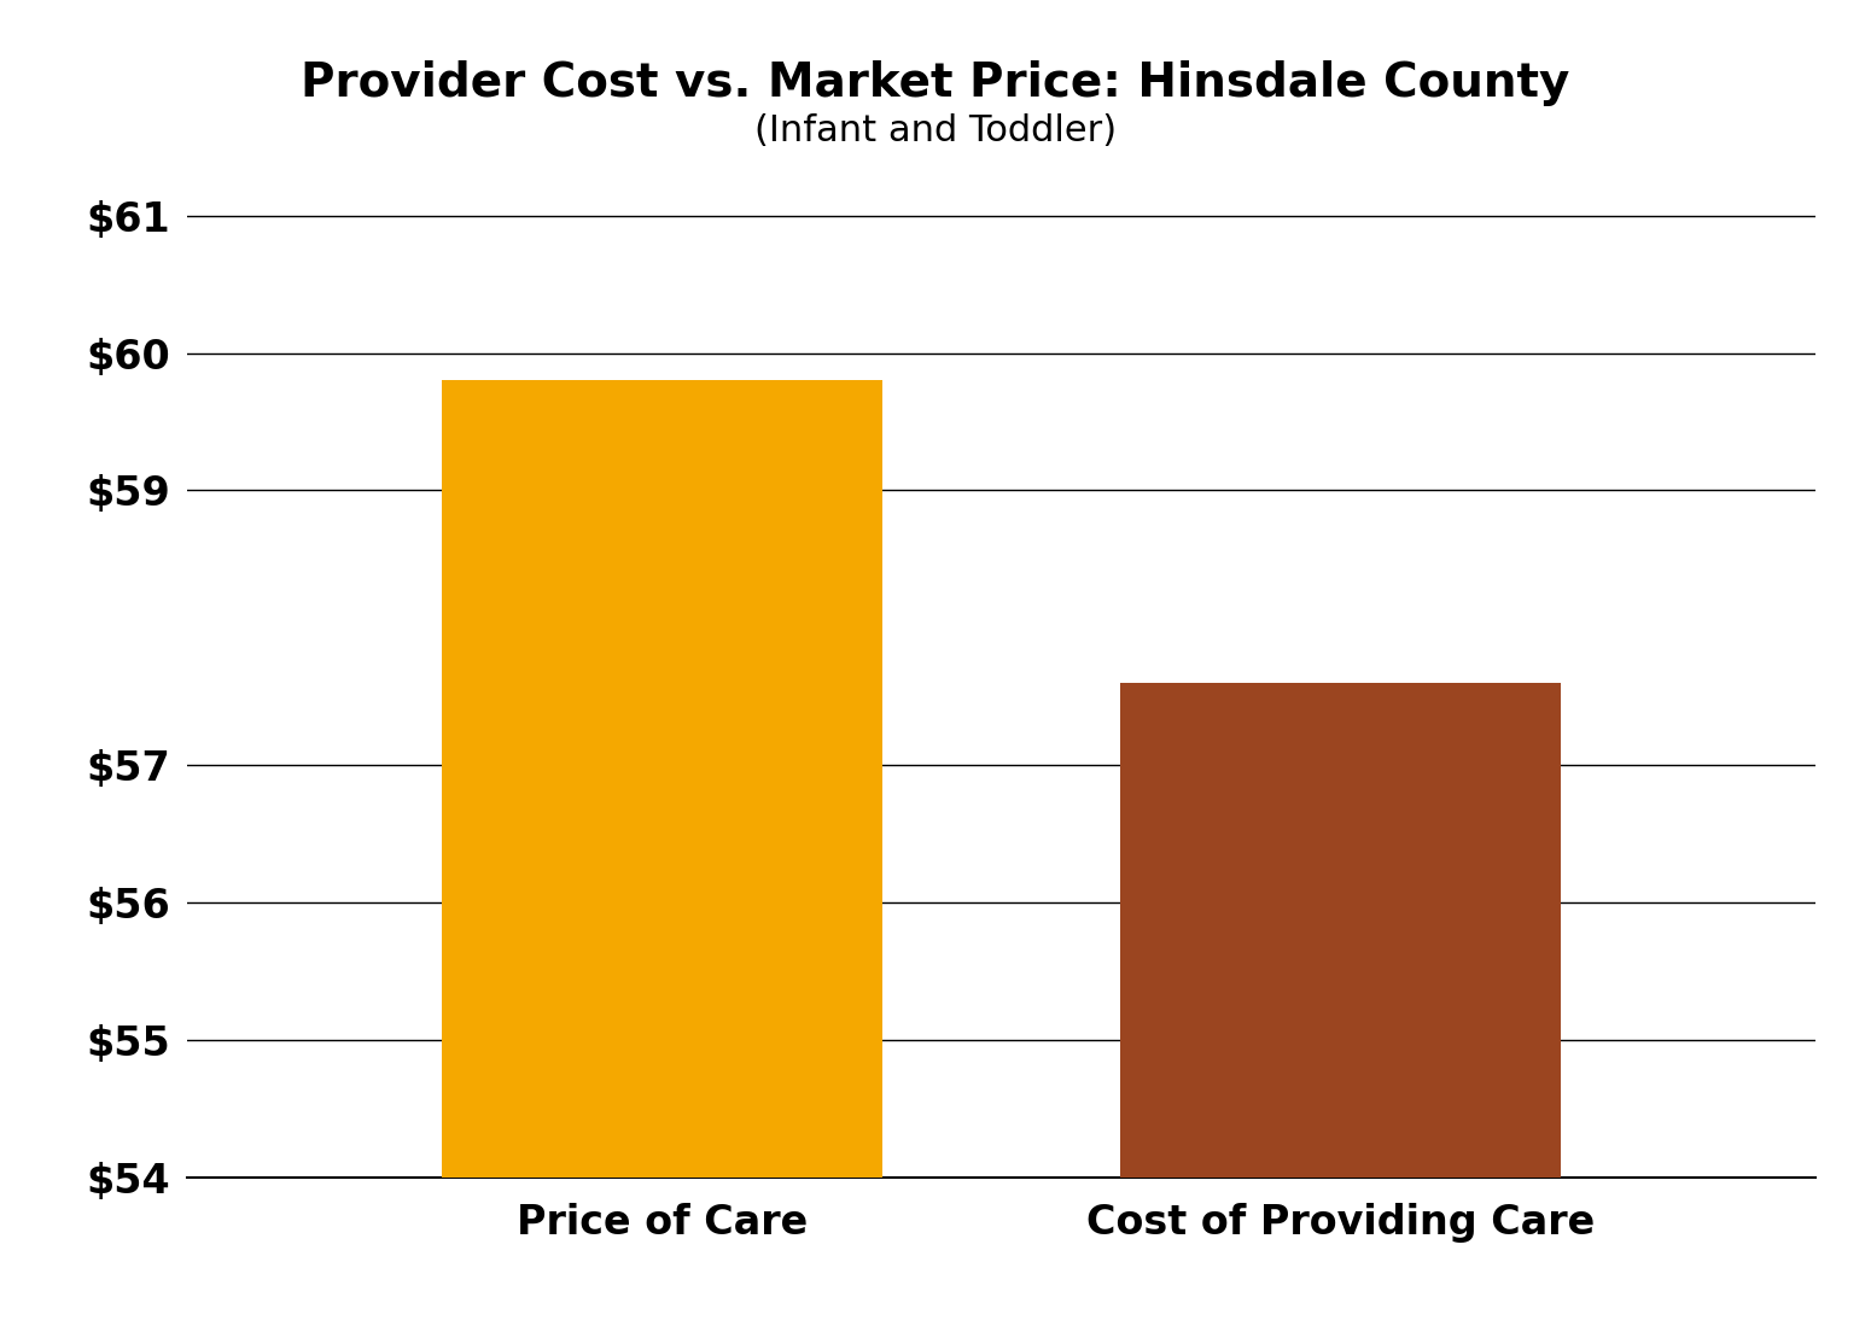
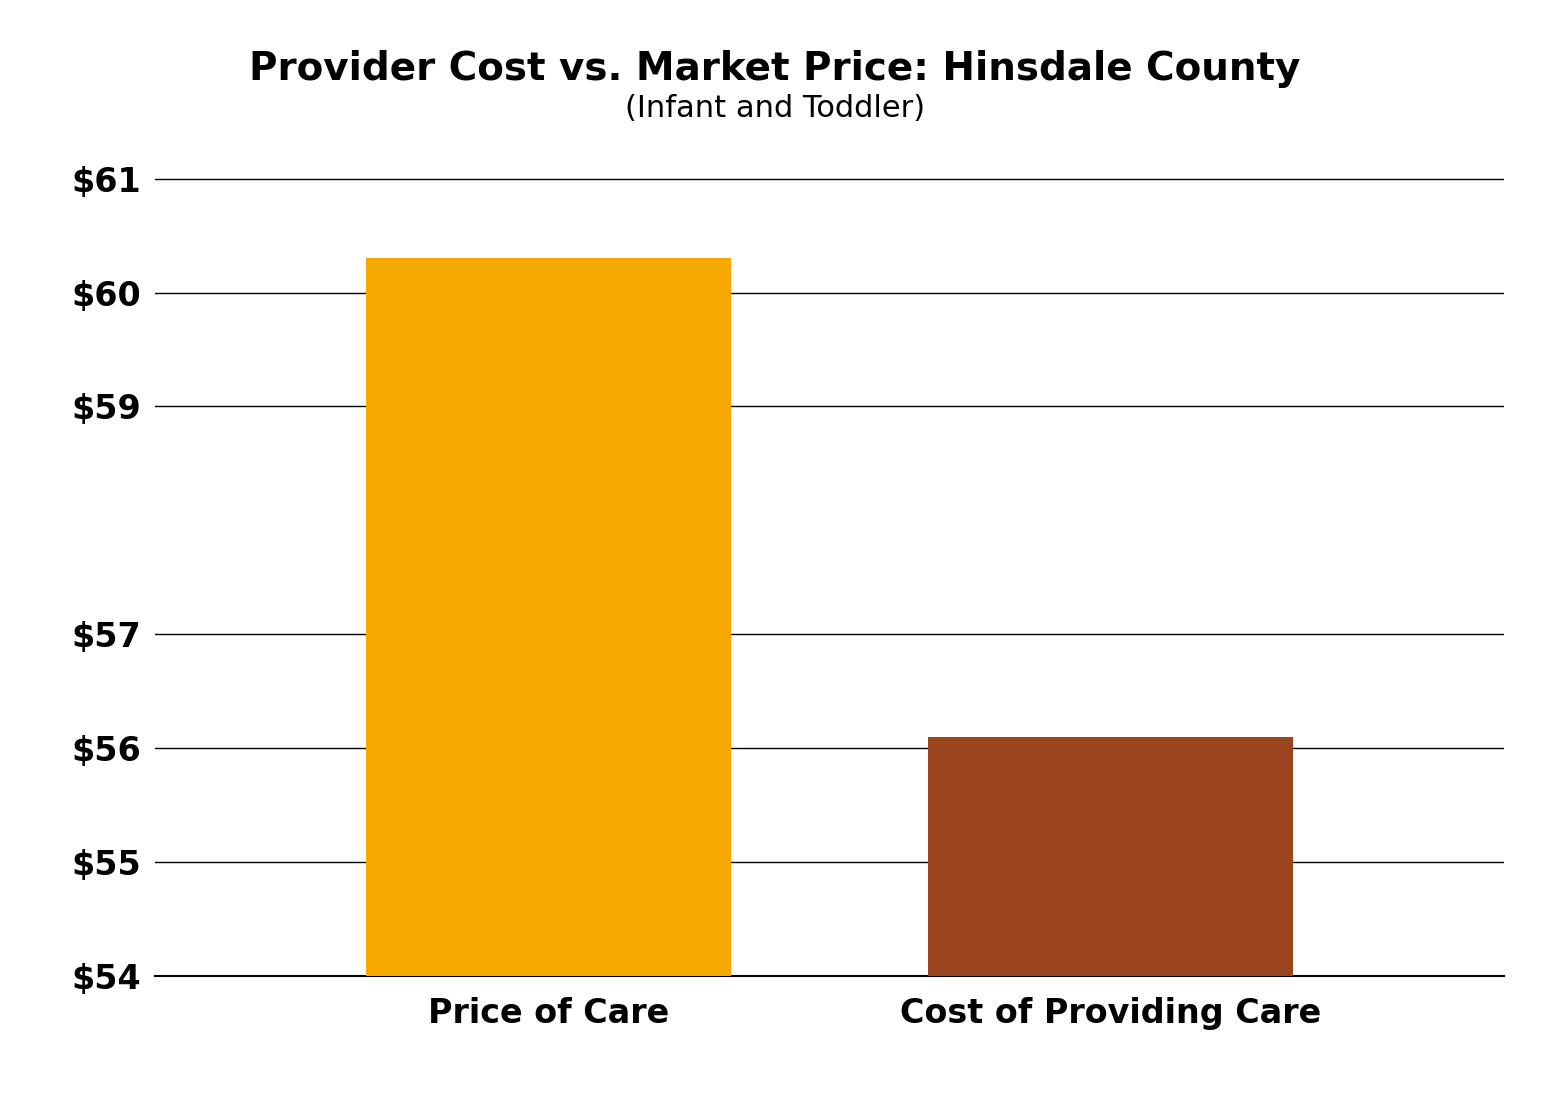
Price of Care: $59.8 -> $60.3
Cost of Providing Care: $57.6 -> $56.1
